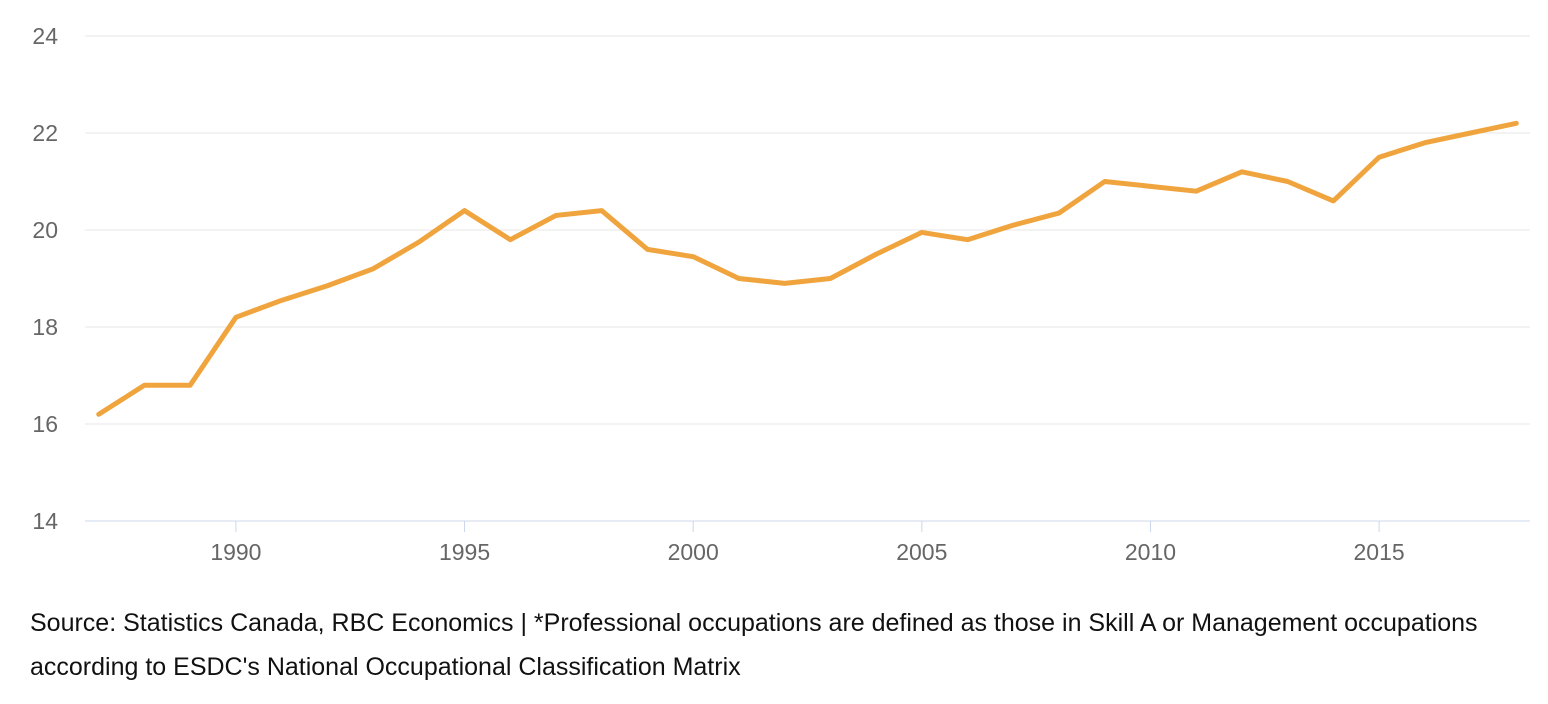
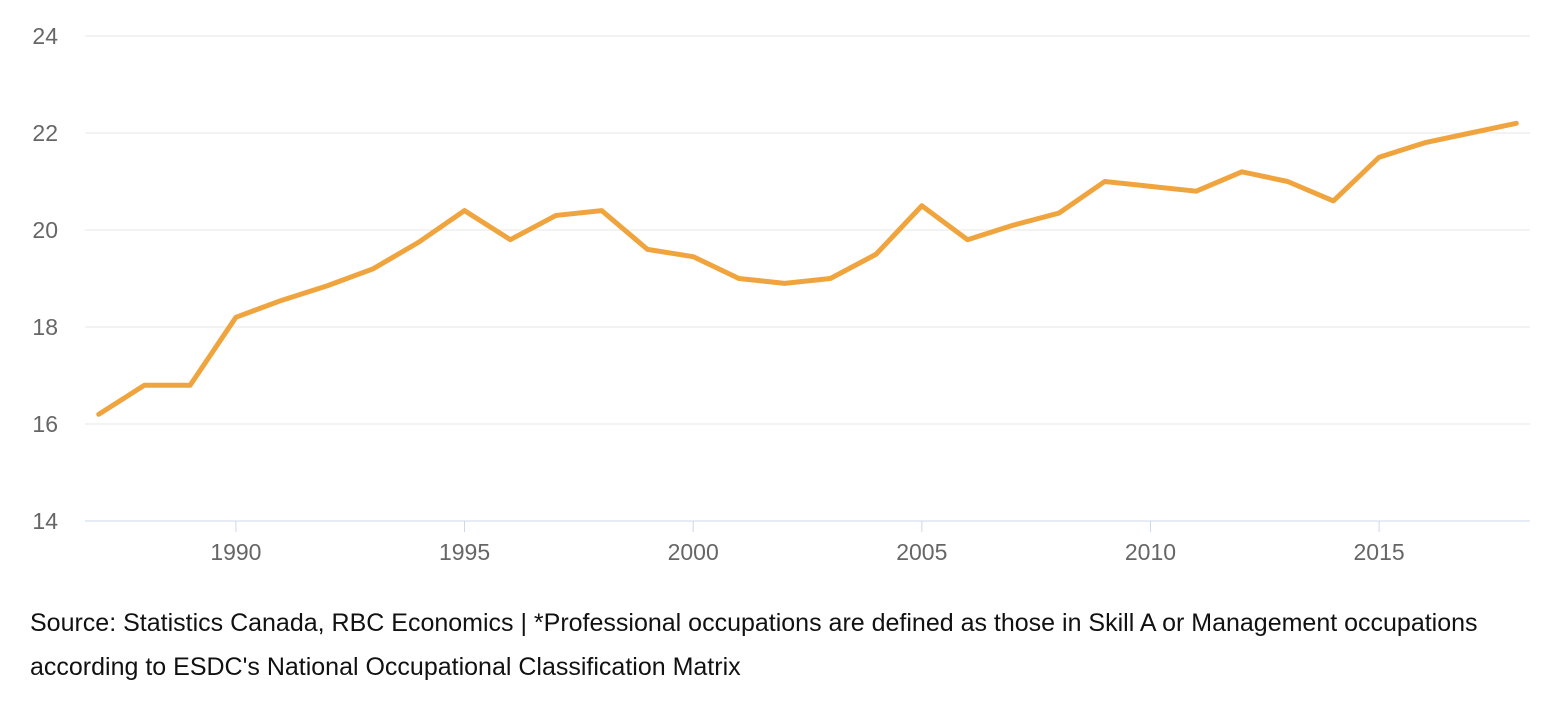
2005: 19.9 -> 20.5
